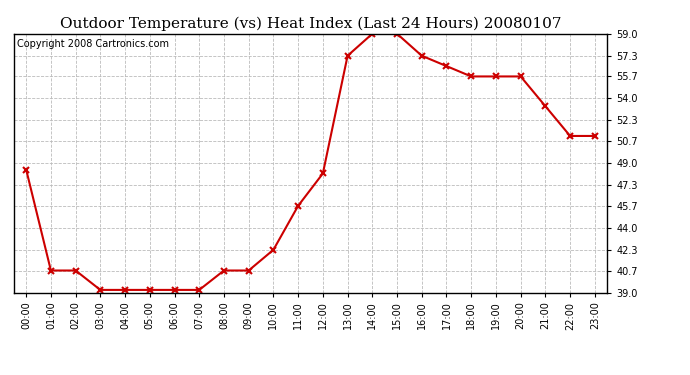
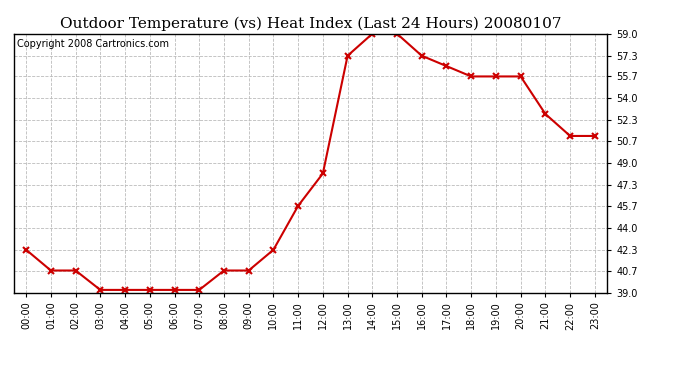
00:00: 48.5 -> 42.3
21:00: 53.4 -> 52.8
